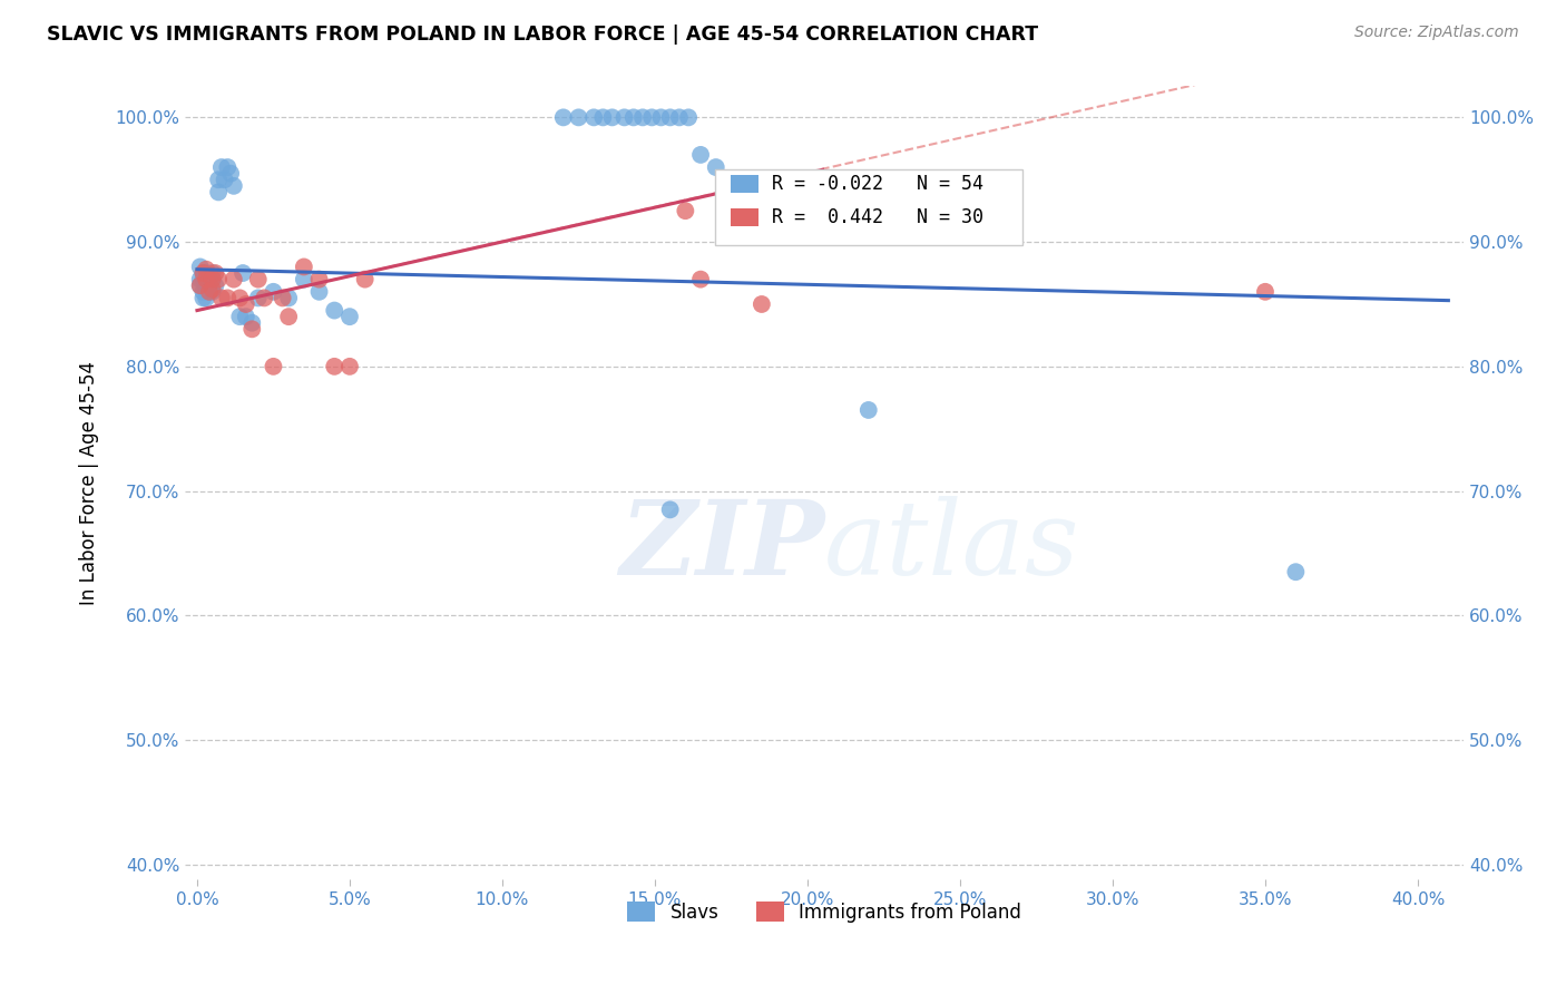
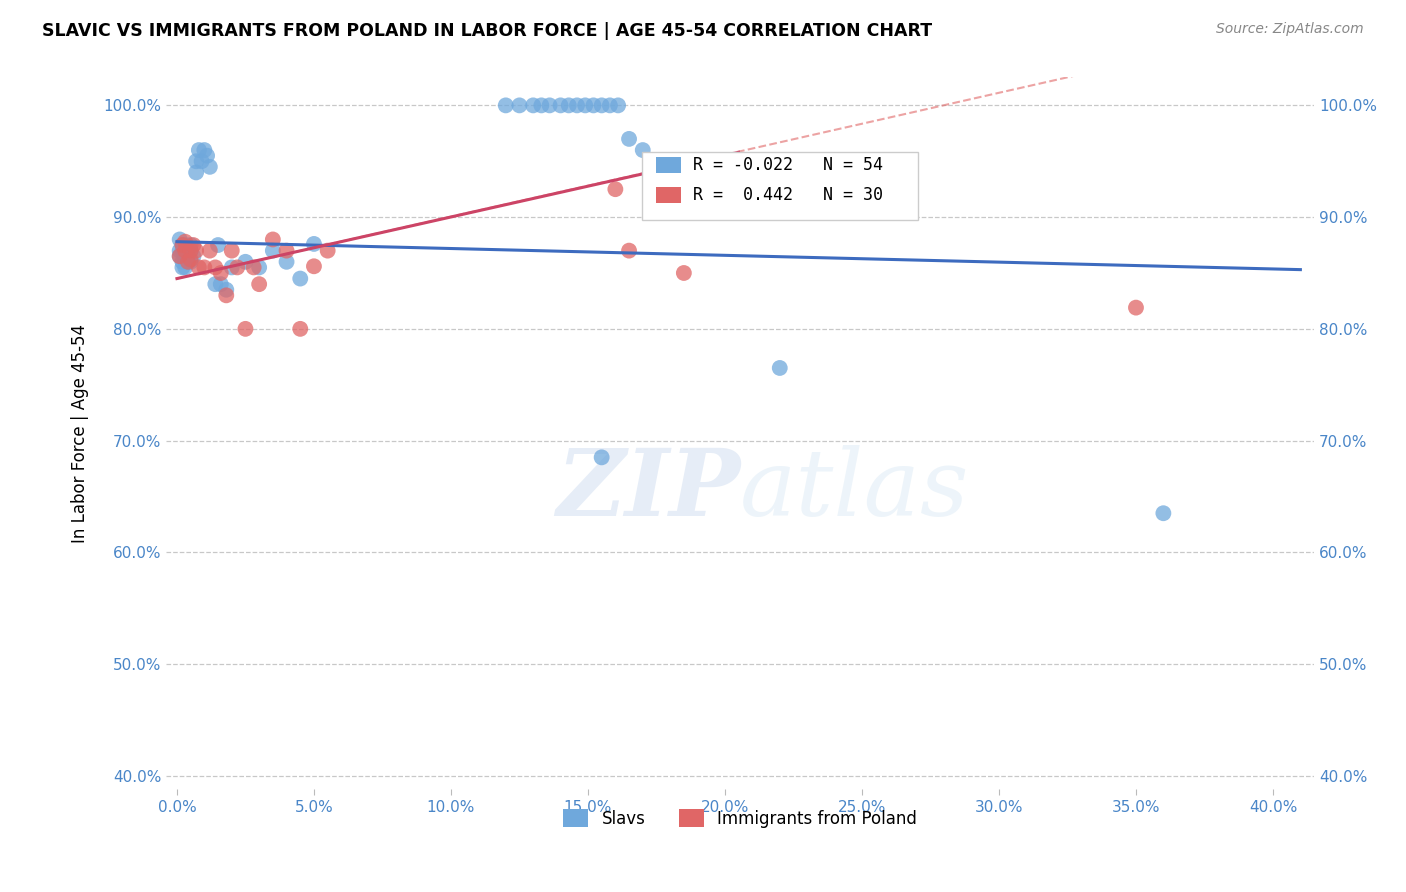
Slavs/5.0%: 84.0% -> 87.6%
Immigrants from Poland/5.0%: 80.0% -> 85.6%
Immigrants from Poland/35.0%: 86.0% -> 81.9%
